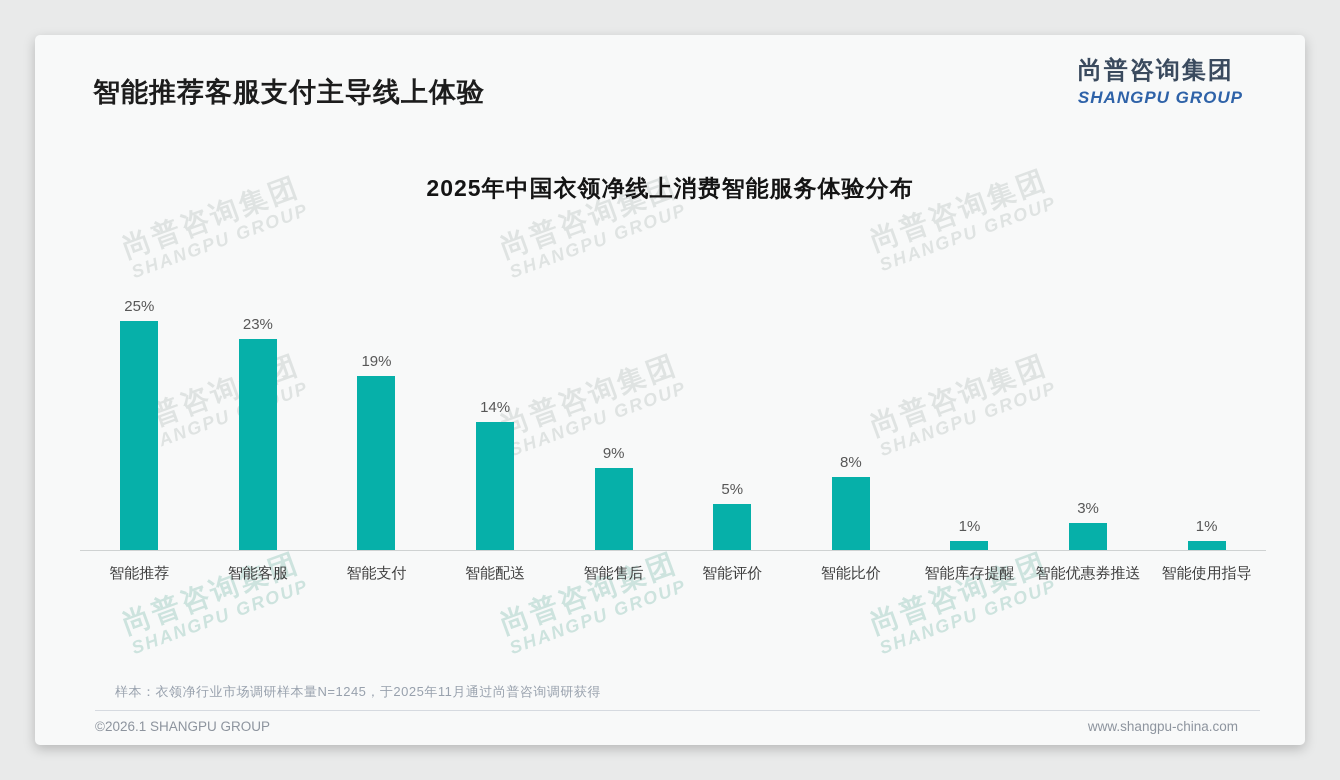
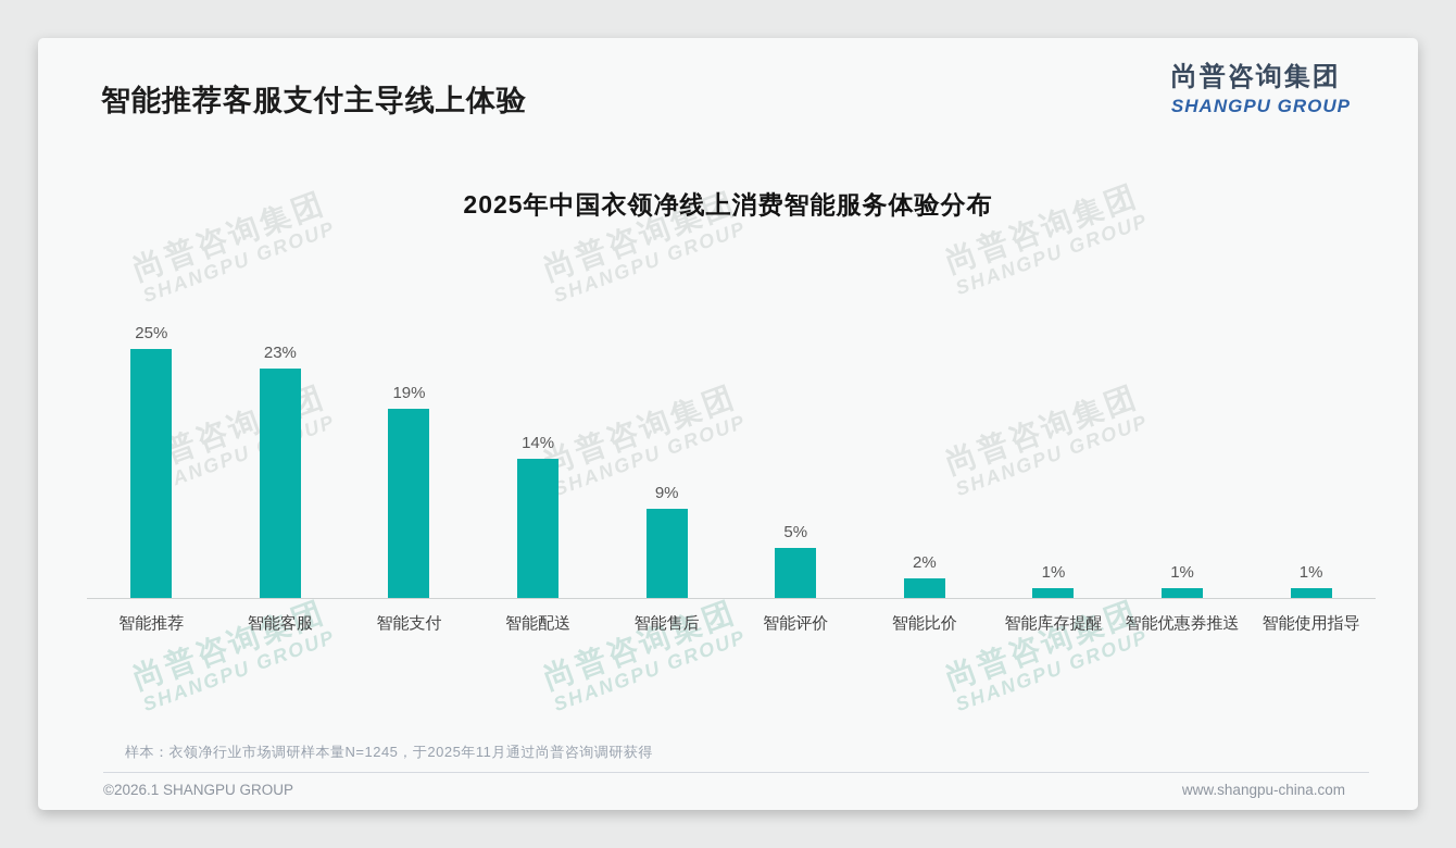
智能比价: 8% -> 2%
智能优惠券推送: 3% -> 1%
